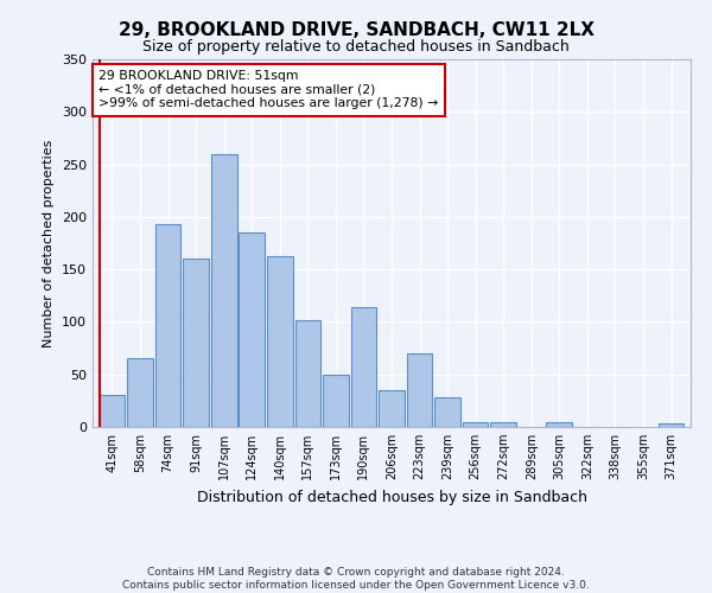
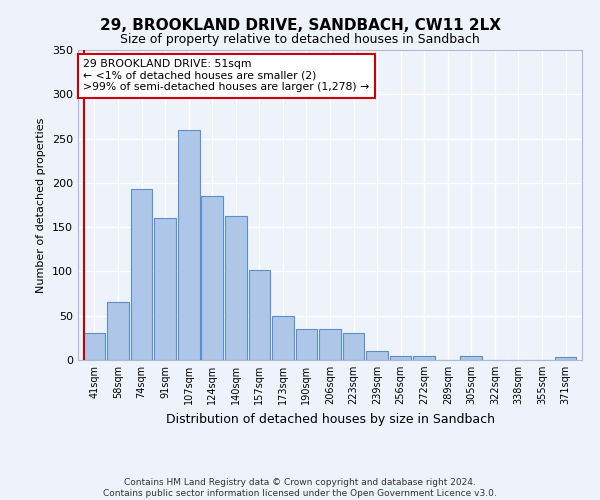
190sqm: 114 -> 35
223sqm: 70 -> 30
239sqm: 28 -> 10
